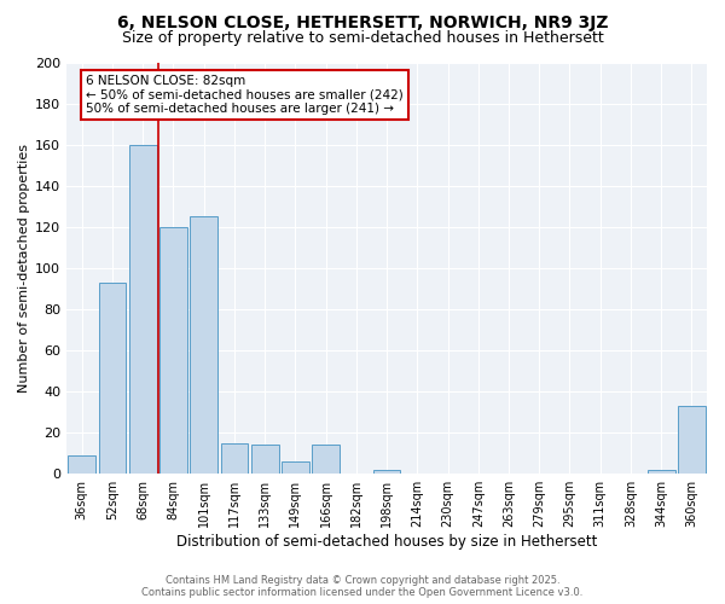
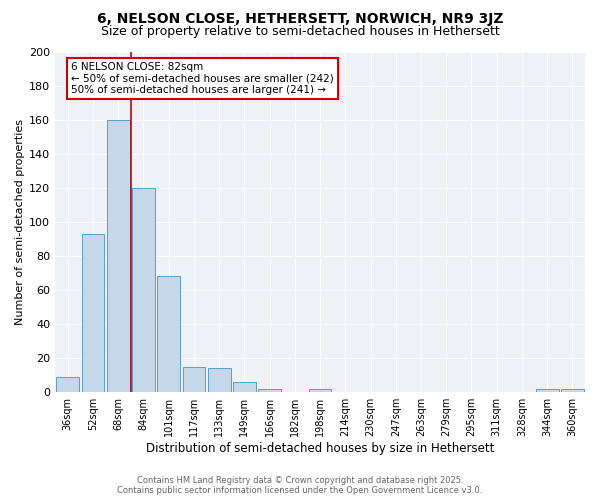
101sqm: 125 -> 68
166sqm: 14 -> 2
360sqm: 33 -> 2
